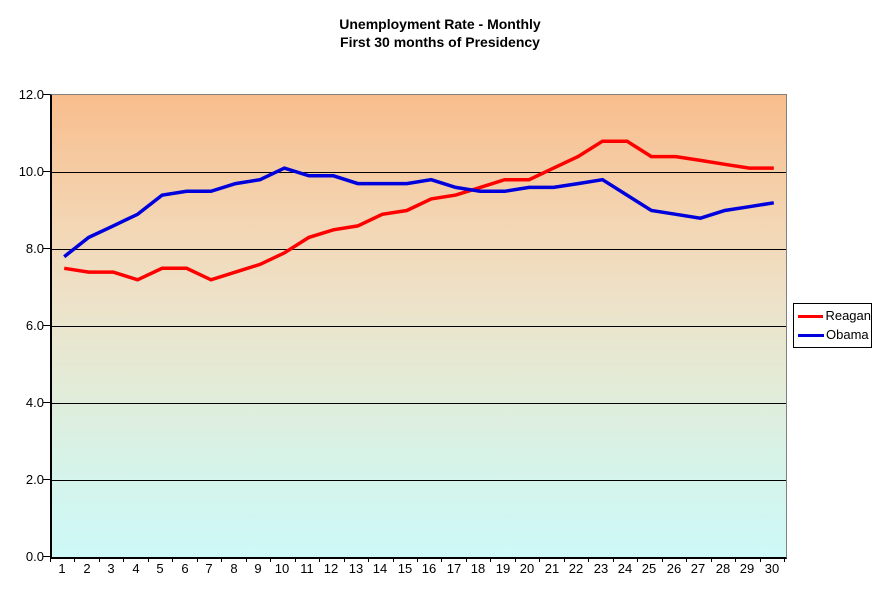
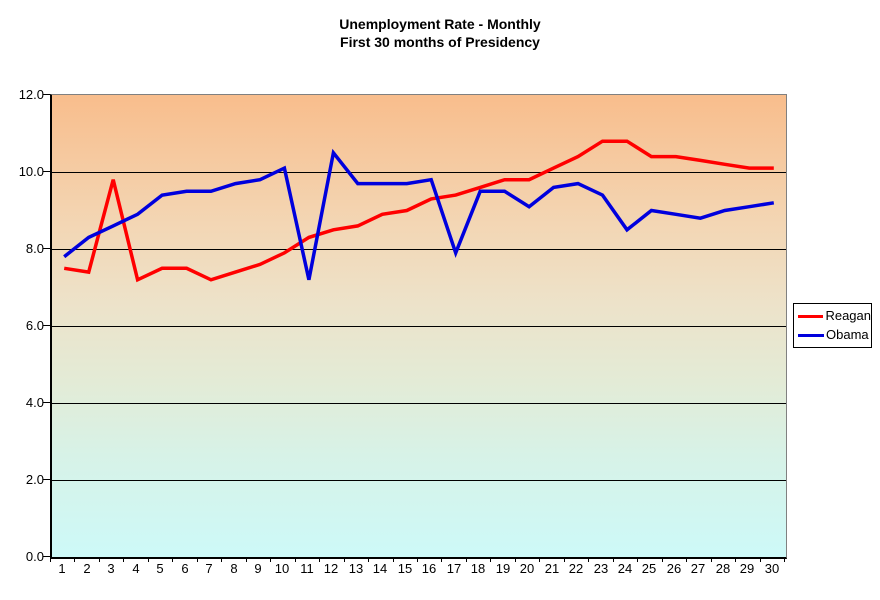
Reagan/3: 7.4 -> 9.8
Obama/11: 9.9 -> 7.2
Obama/12: 9.9 -> 10.5
Obama/17: 9.6 -> 7.9
Obama/20: 9.6 -> 9.1
Obama/23: 9.8 -> 9.4
Obama/24: 9.4 -> 8.5
